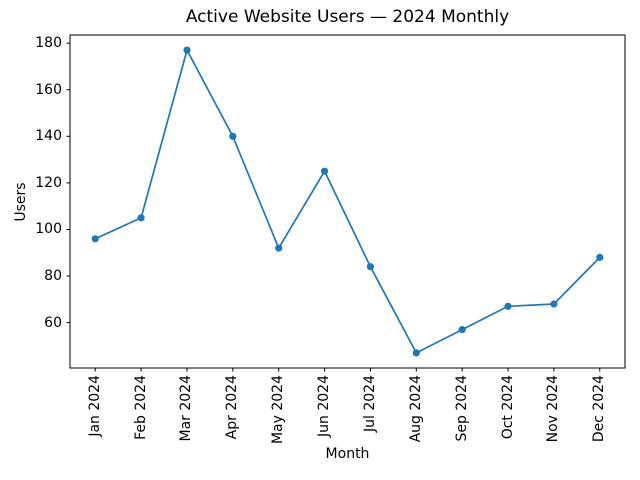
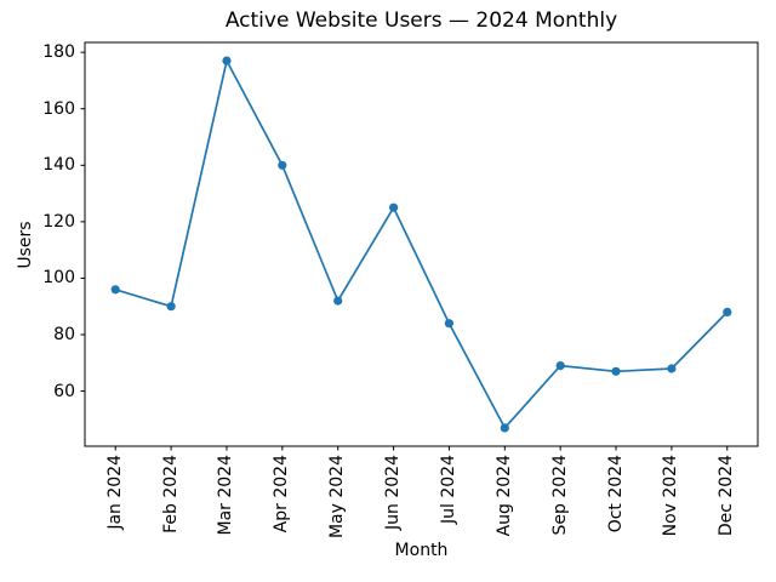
Feb 2024: 105 -> 90
Sep 2024: 57 -> 69
